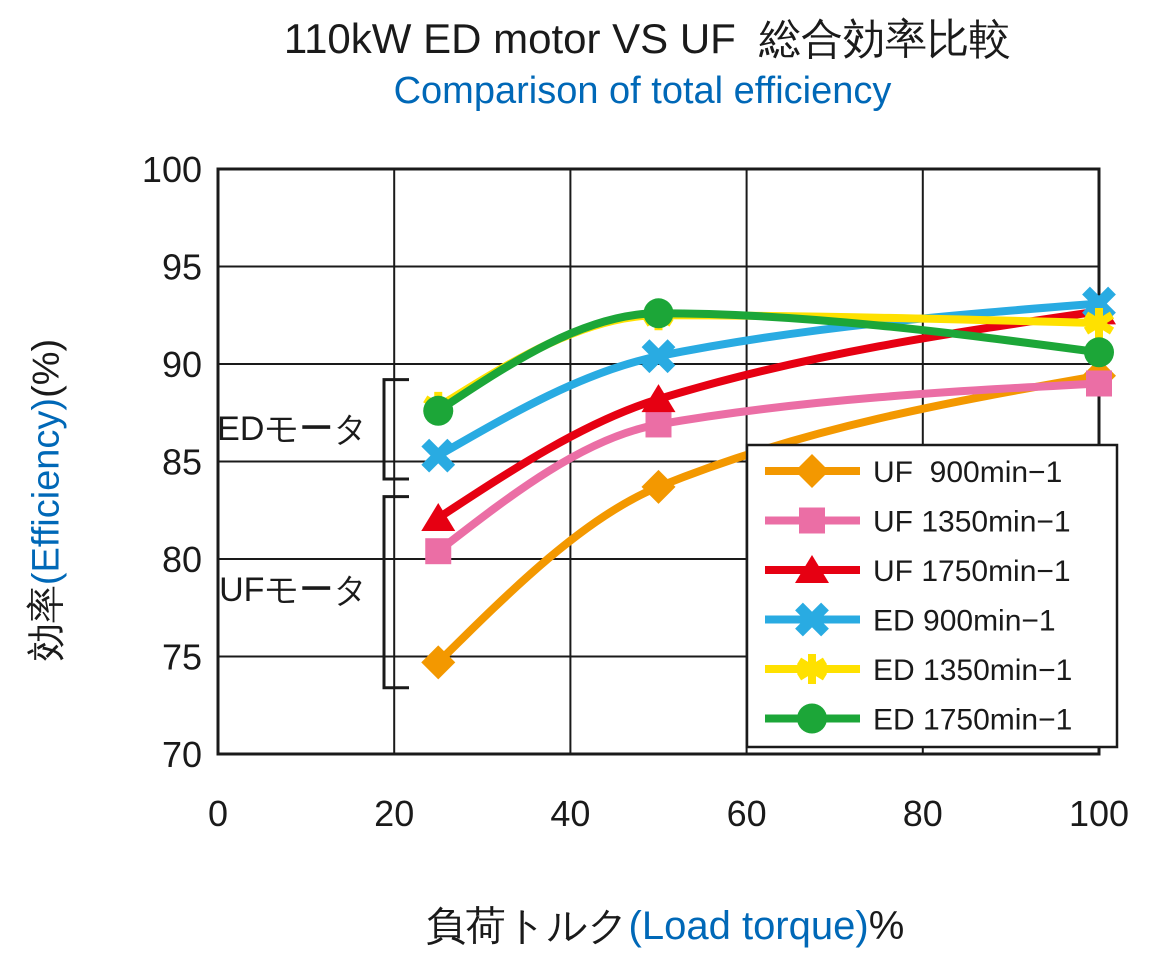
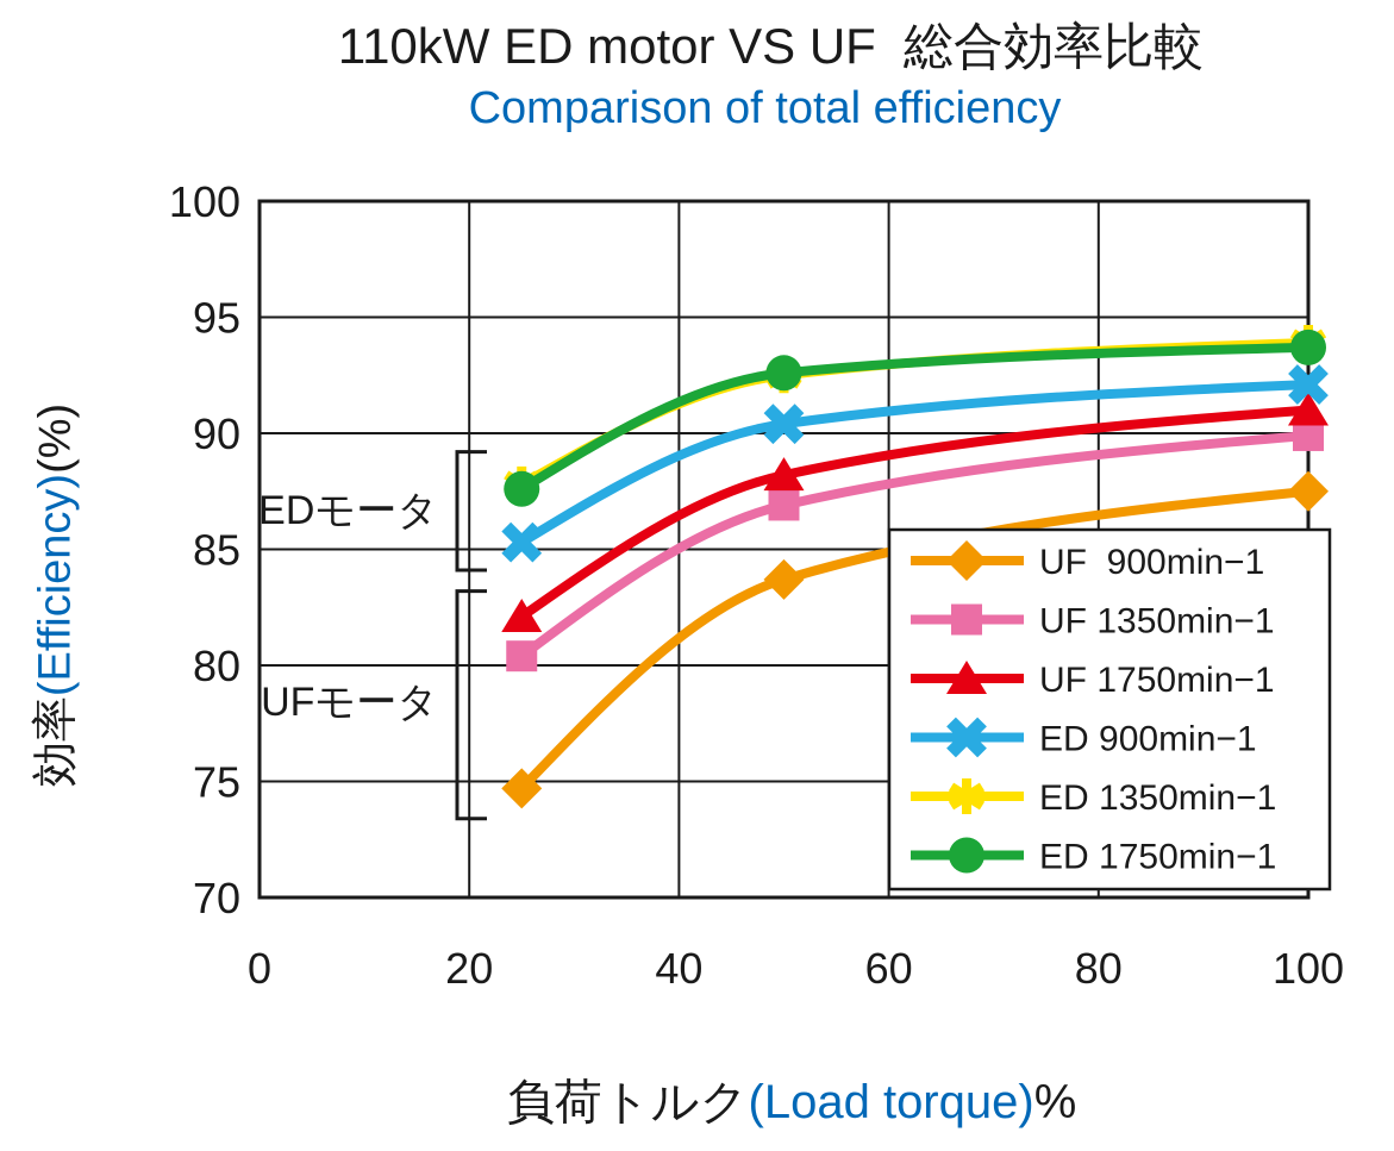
UF 900min−1/100: 89.4 -> 87.5
UF 1350min−1/100: 89.0 -> 89.9
UF 1750min−1/100: 92.7 -> 91.0
ED 900min−1/100: 93.1 -> 92.1
ED 1350min−1/100: 92.1 -> 93.9
ED 1750min−1/100: 90.6 -> 93.7
